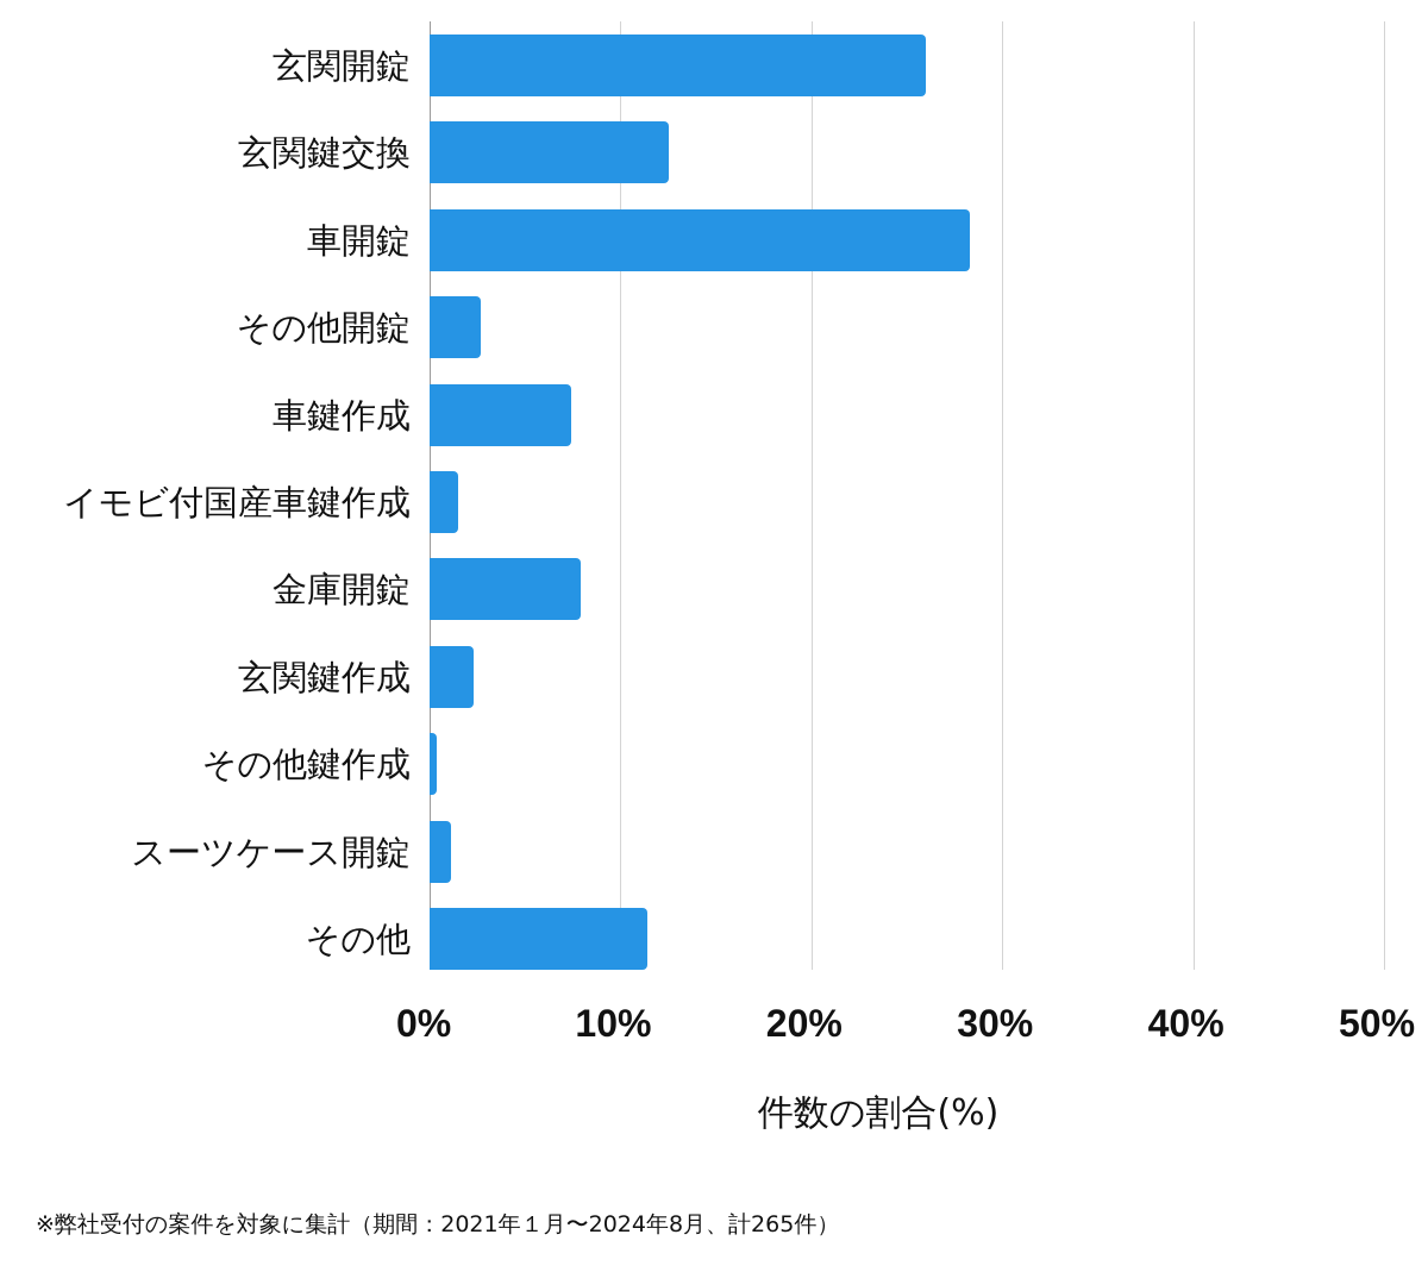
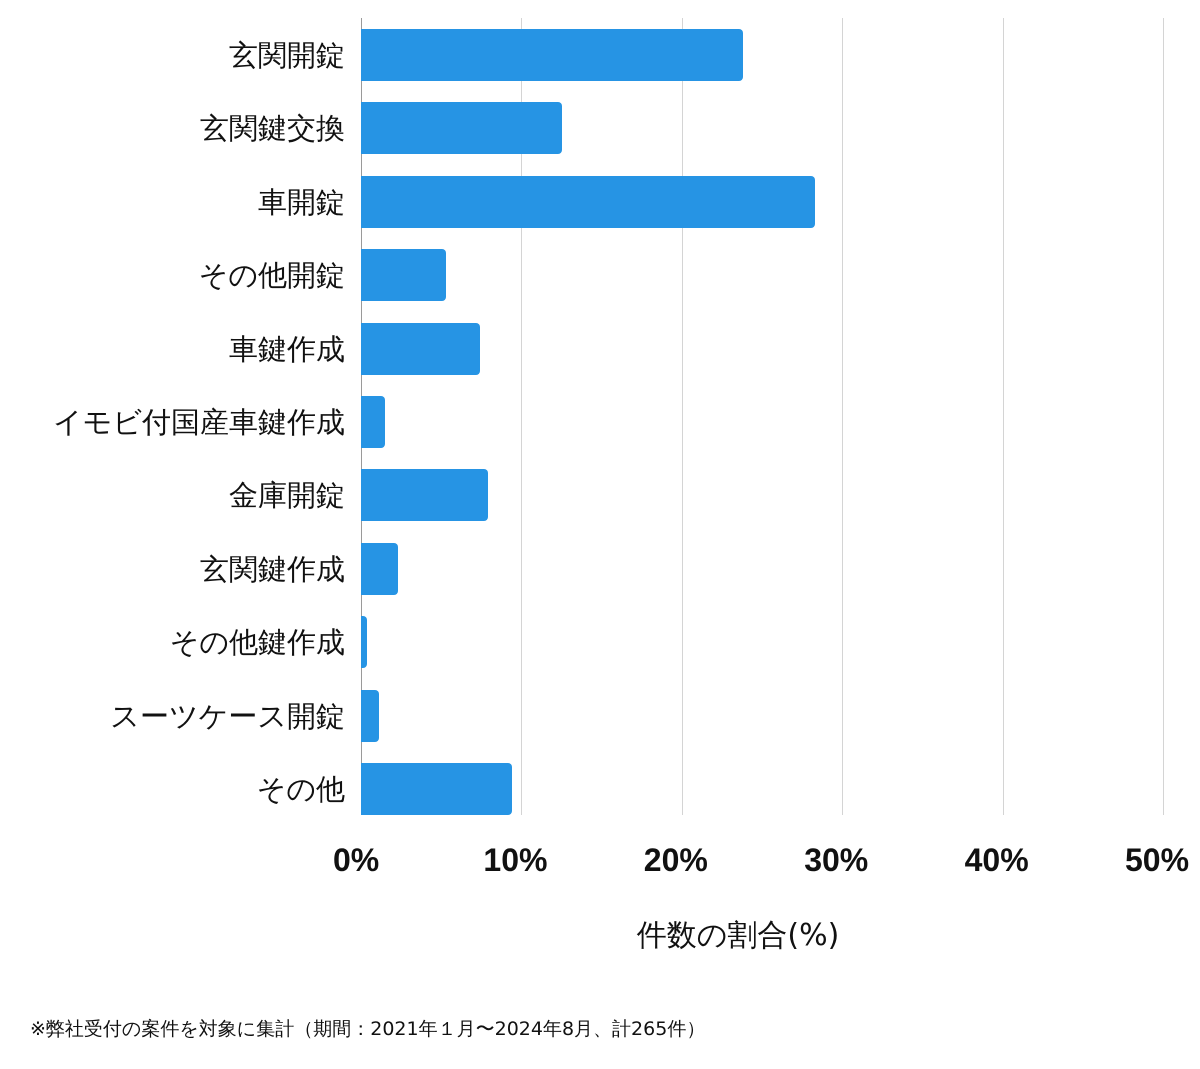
玄関開錠: 26.0% -> 23.8%
その他開錠: 2.7% -> 5.3%
その他: 11.4% -> 9.4%
